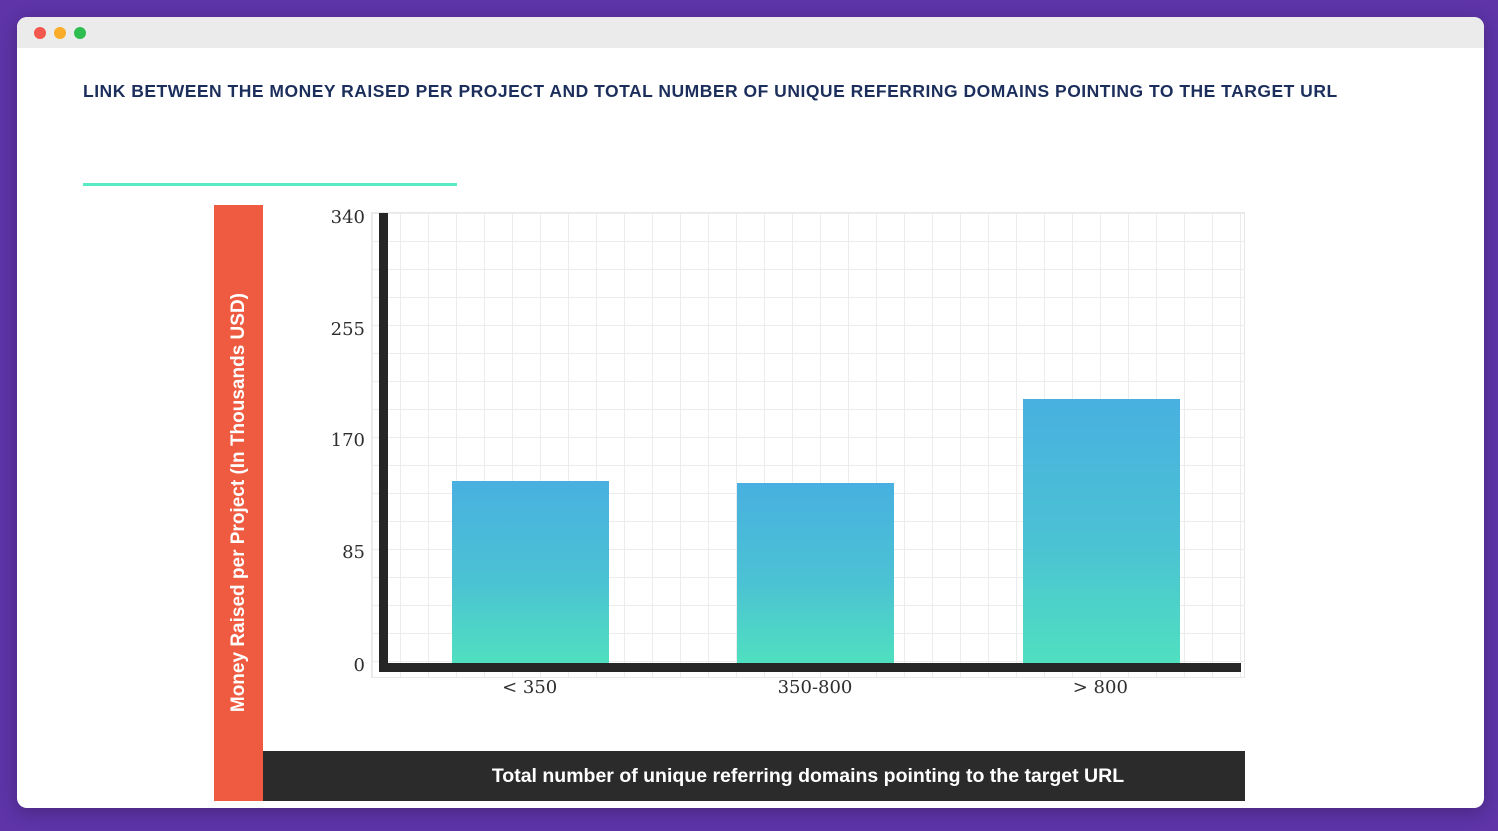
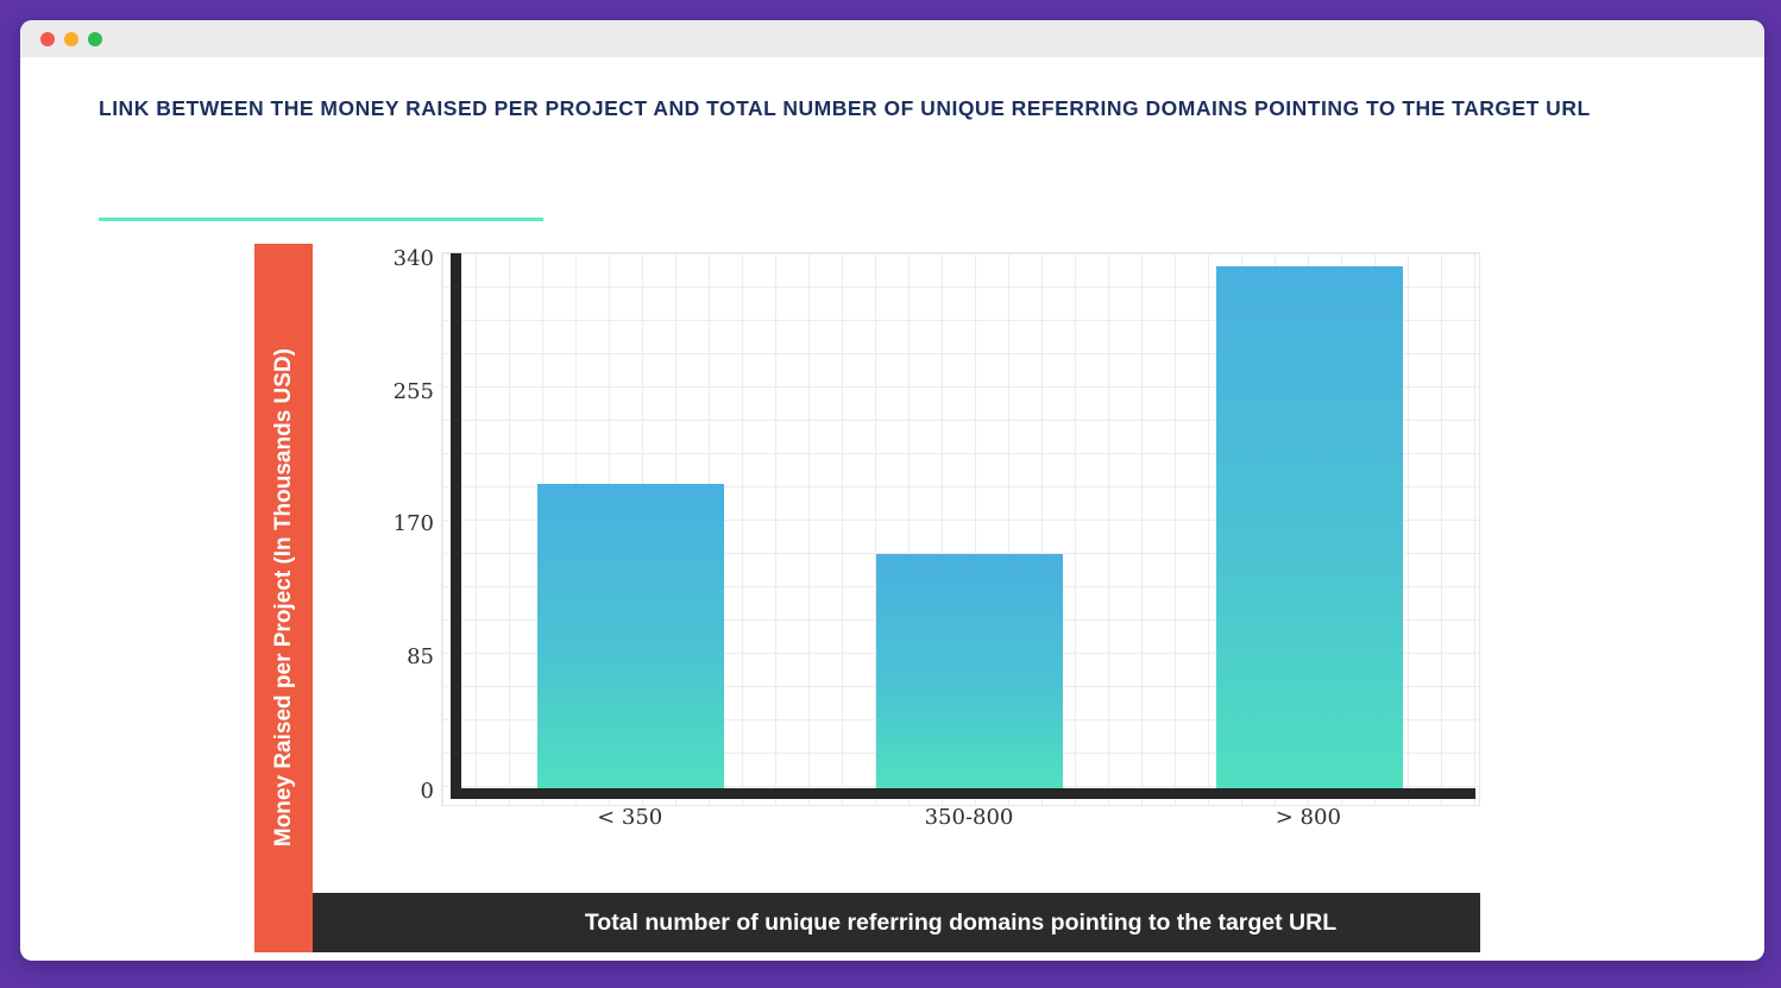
< 350: 139 -> 195
350-800: 137 -> 150
> 800: 201 -> 334
